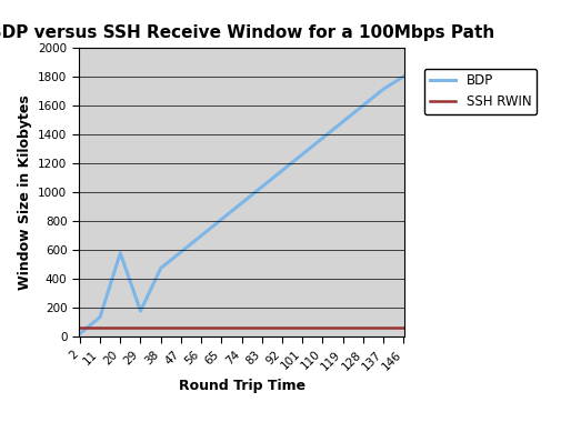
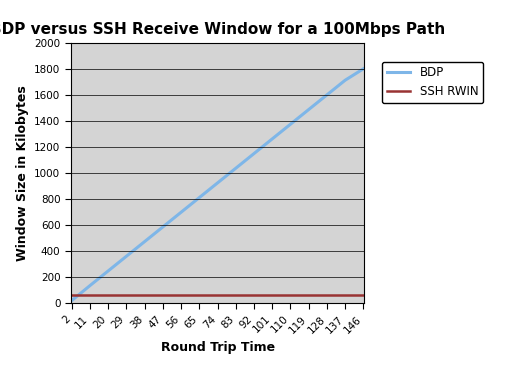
20: 580 -> 250
29: 180 -> 360
